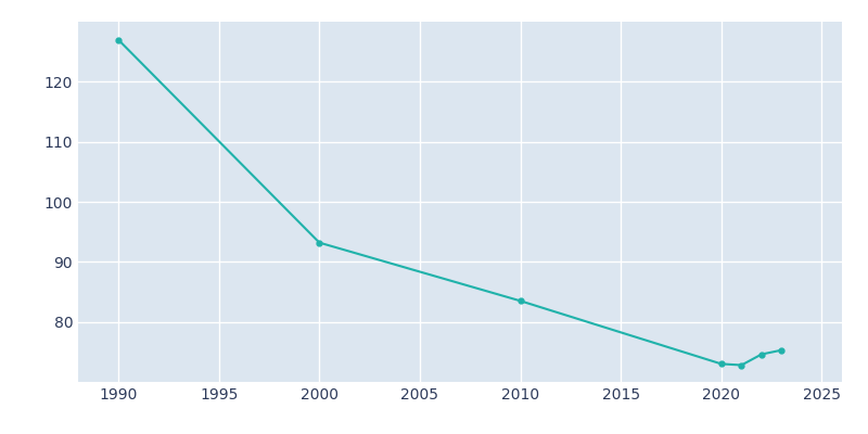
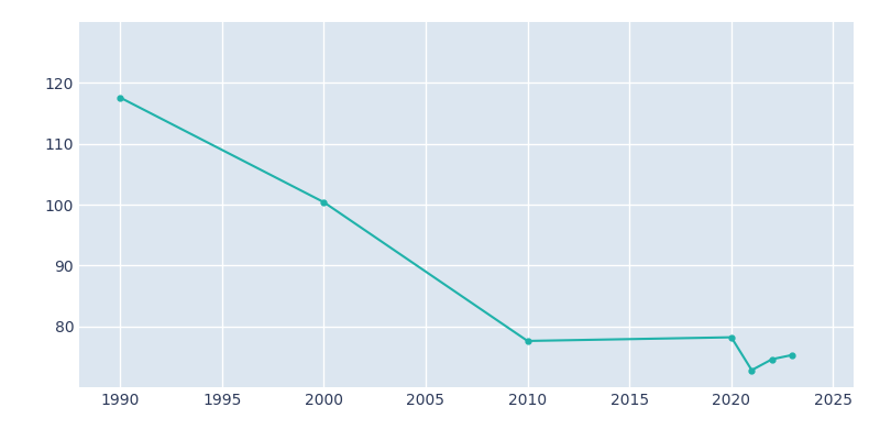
1990: 127.0 -> 117.6
2000: 93.2 -> 100.4
2010: 83.5 -> 77.6
2020: 73.0 -> 78.2
